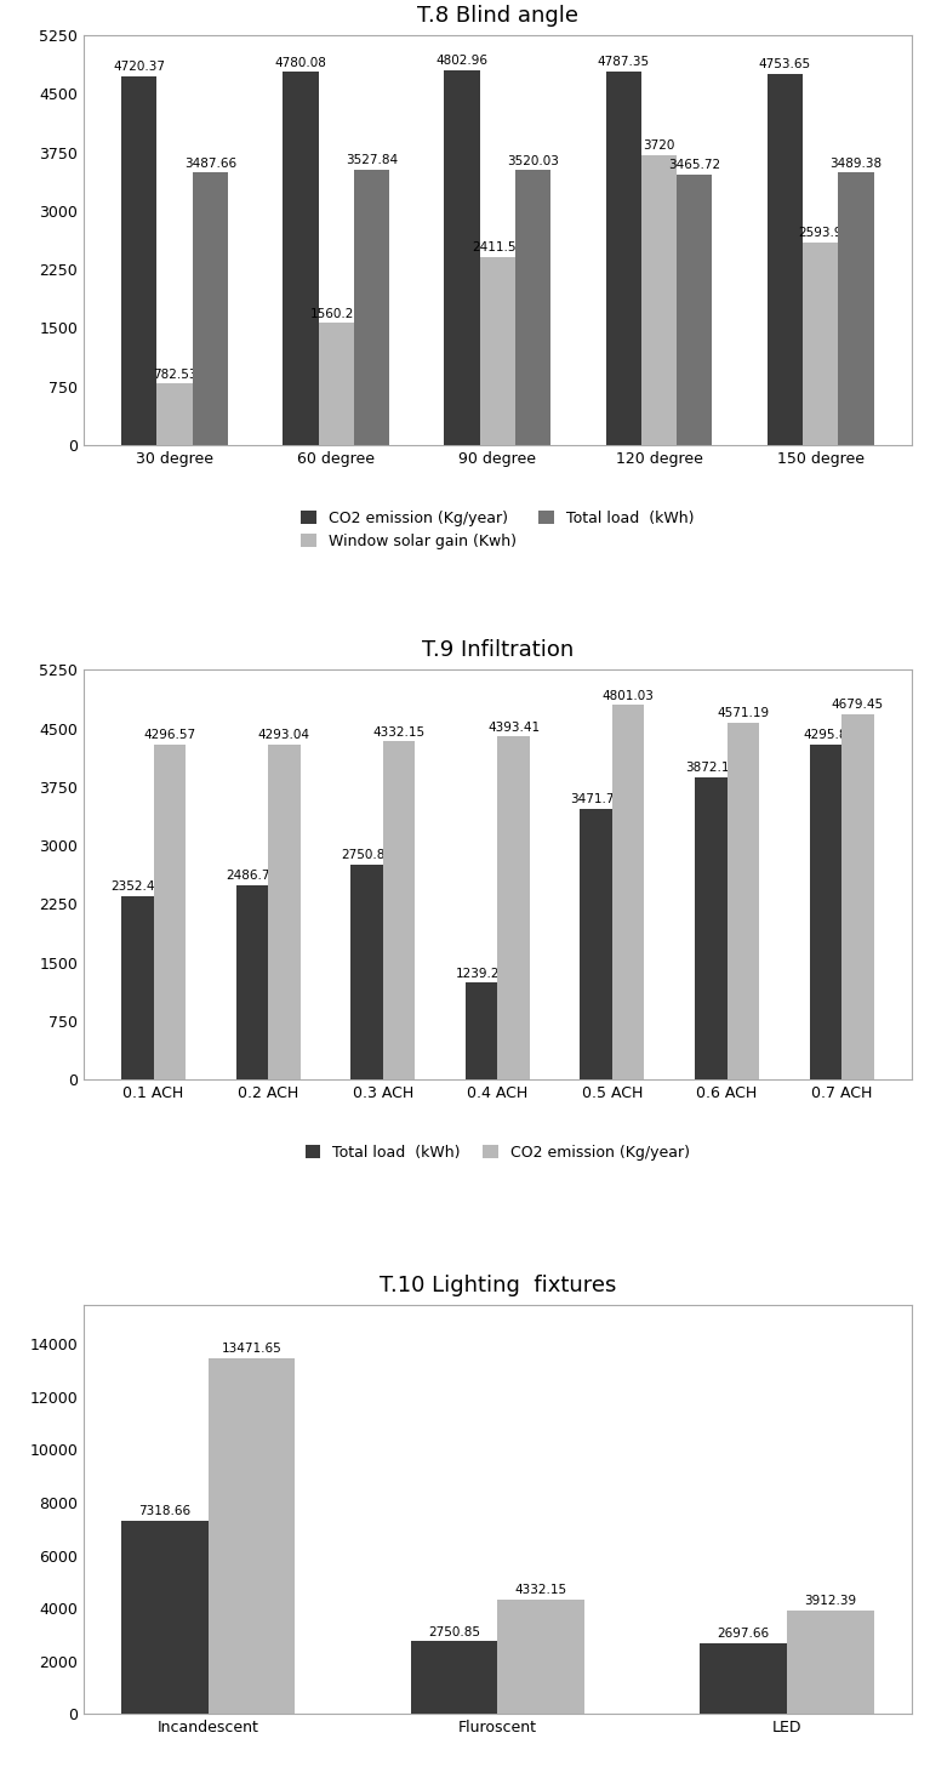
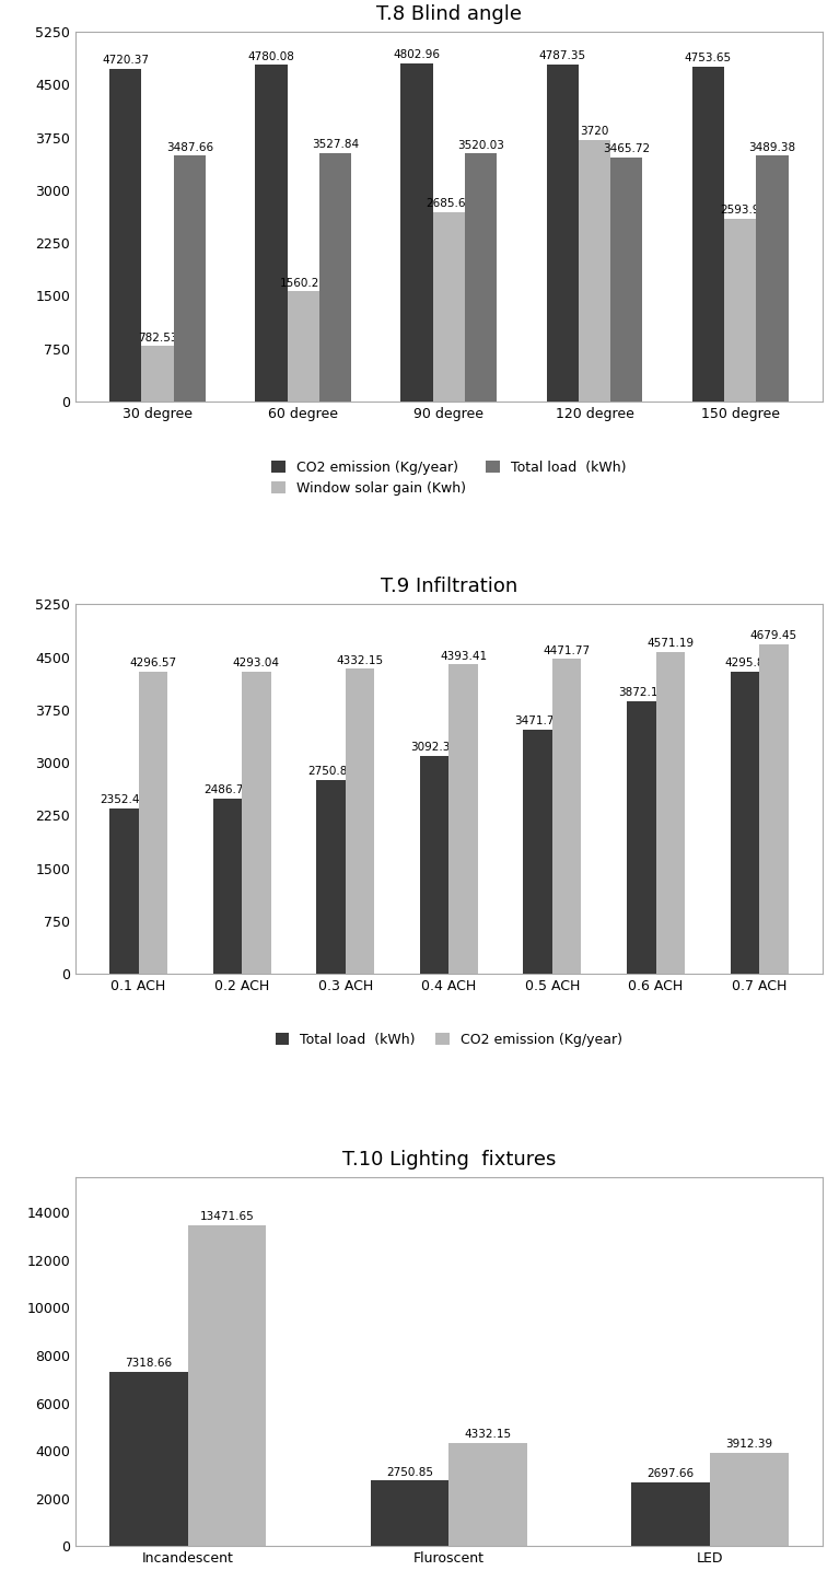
T.8 Blind angle/Window solar gain (Kwh)/90 degree: 2411.56 -> 2685.68
T.9 Infiltration/Total load (kWh)/0.4 ACH: 1239.22 -> 3092.32
T.9 Infiltration/CO2 emission (Kg/year)/0.5 ACH: 4801.03 -> 4471.77
